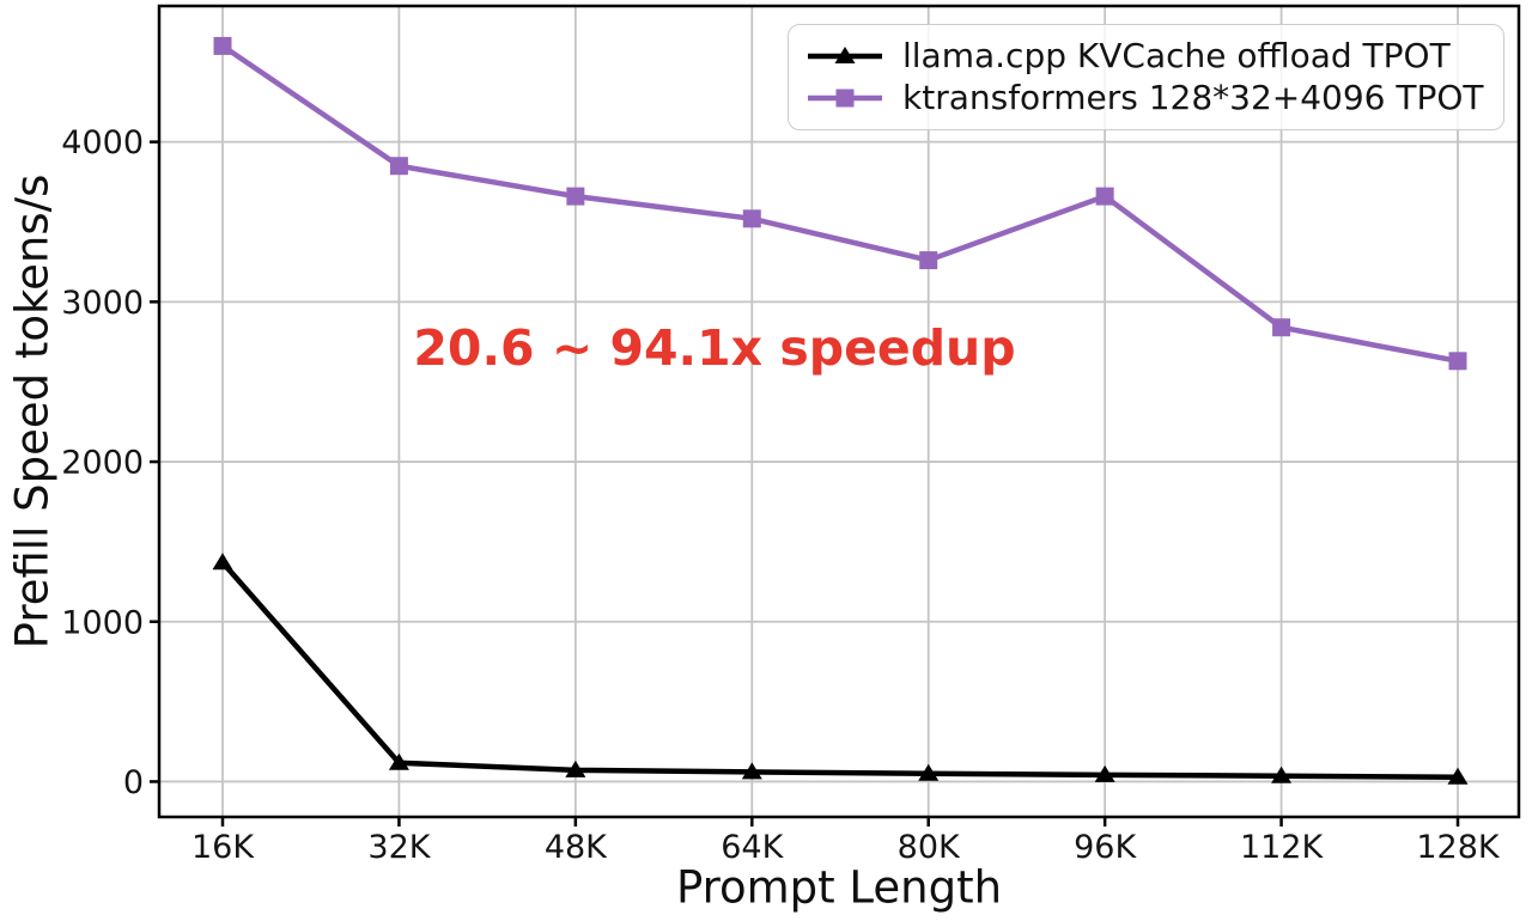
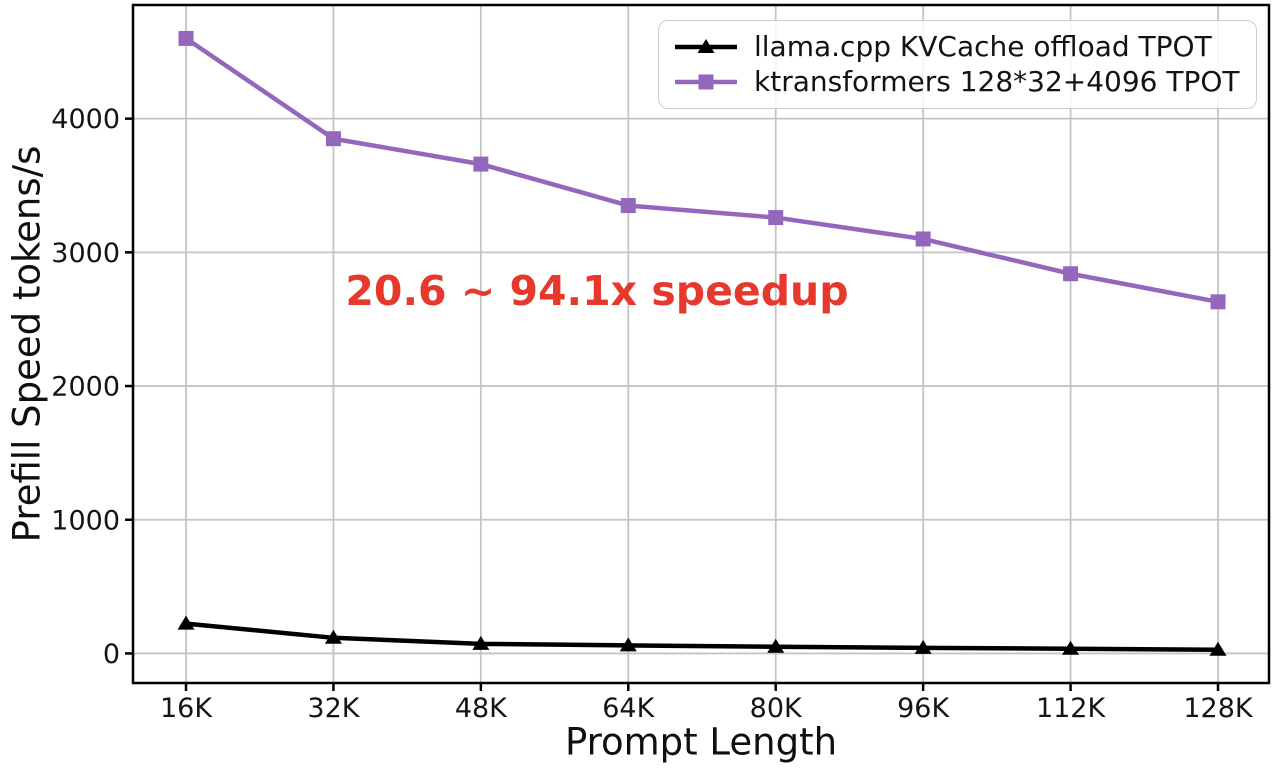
llama.cpp KVCache offload TPOT/16K: 1370 -> 220
ktransformers 128*32+4096 TPOT/64K: 3520 -> 3350
ktransformers 128*32+4096 TPOT/96K: 3660 -> 3100
